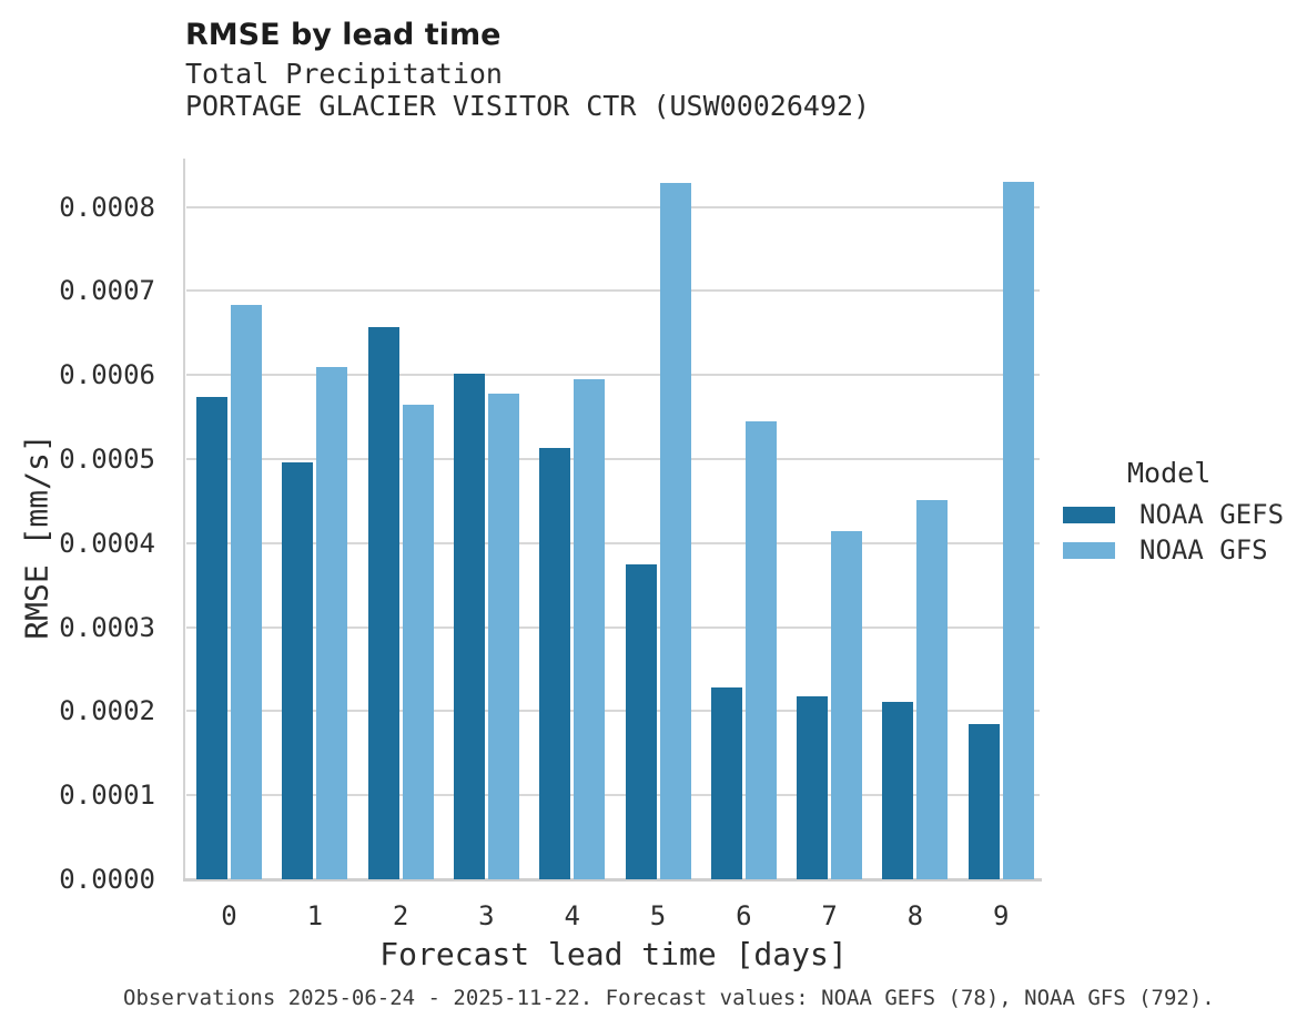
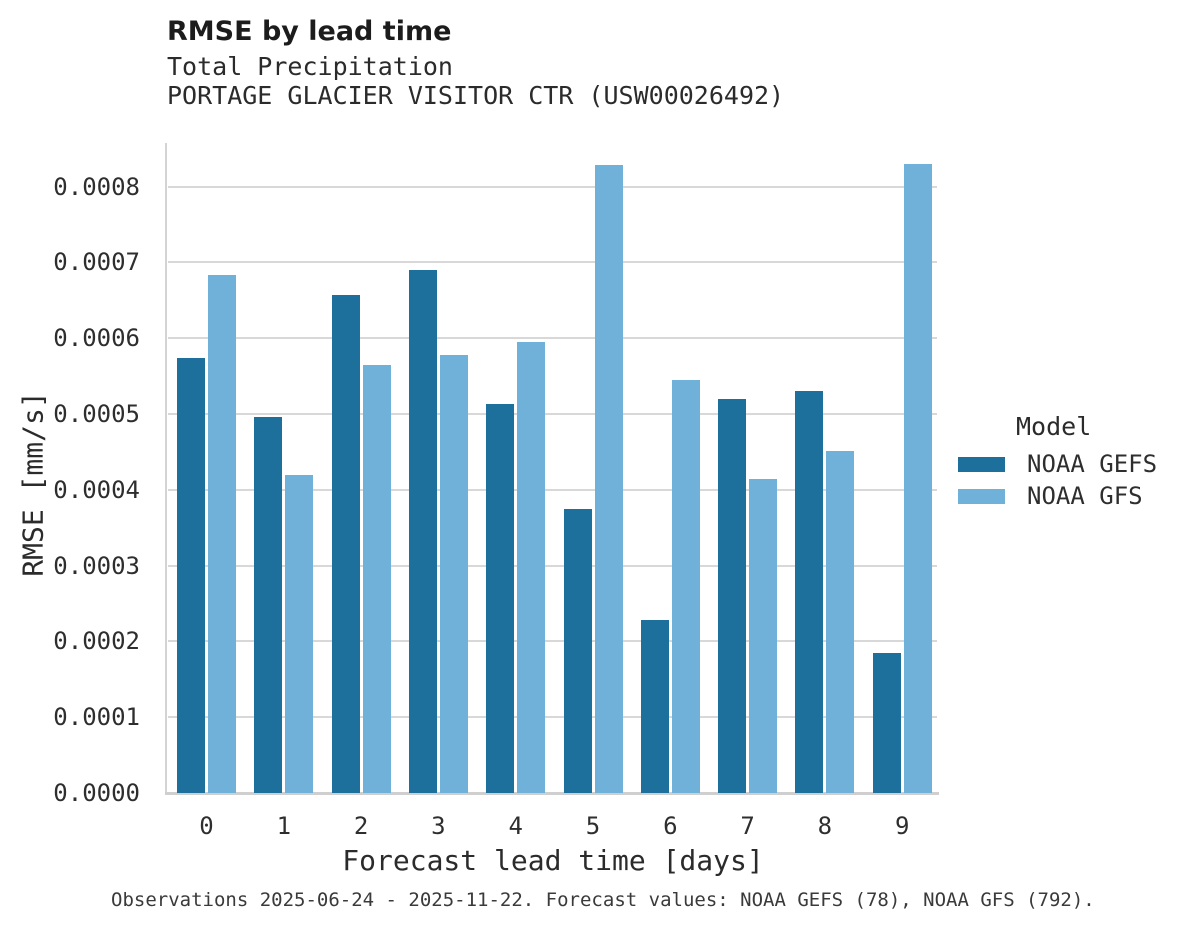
NOAA GFS/1: 0.00061 -> 0.00042
NOAA GEFS/3: 0.00060 -> 0.00069
NOAA GEFS/7: 0.00022 -> 0.00052
NOAA GEFS/8: 0.00021 -> 0.00053
